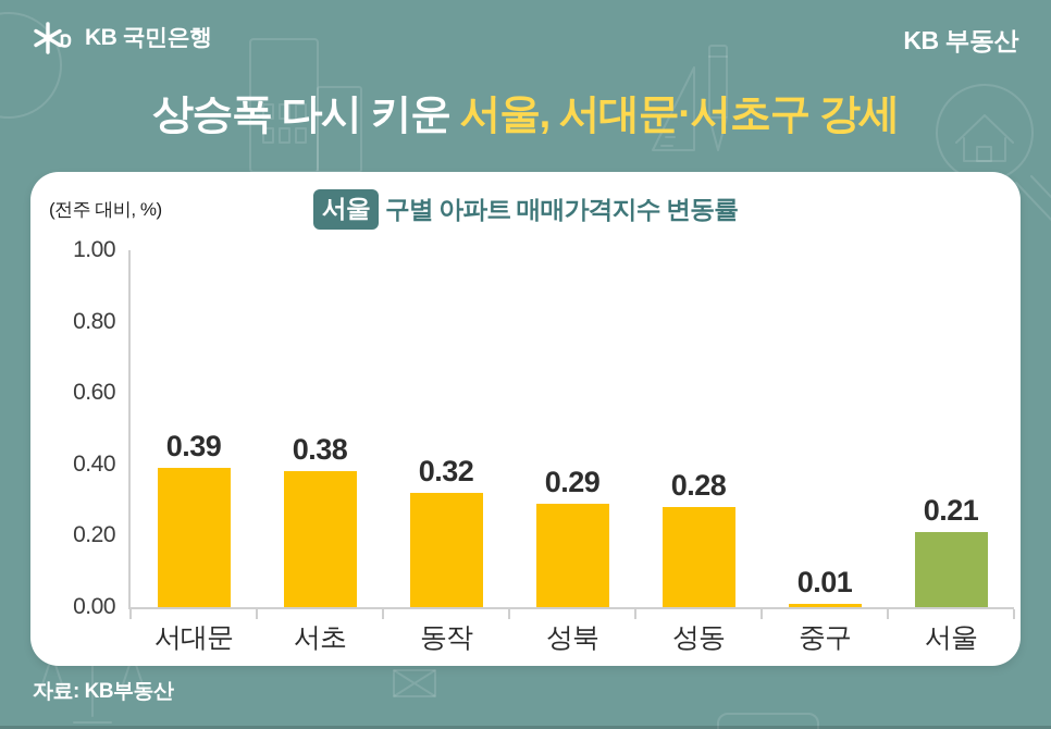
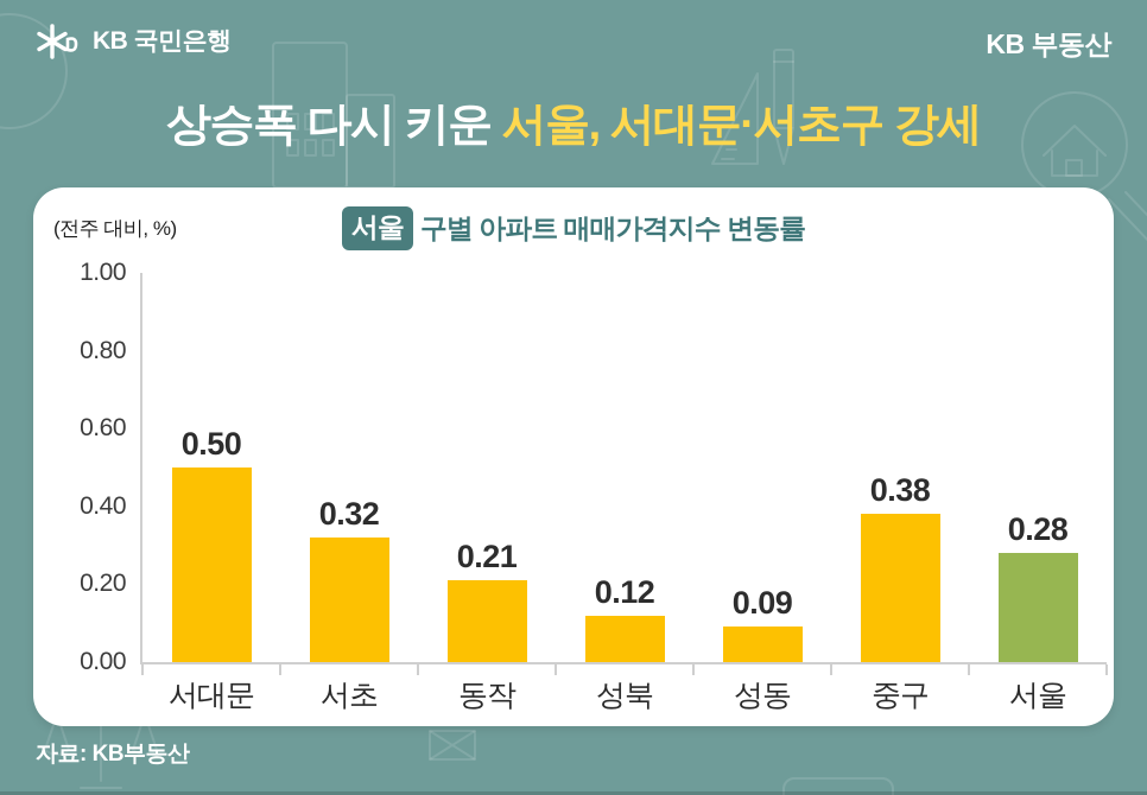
서대문: 0.39 -> 0.50
서초: 0.38 -> 0.32
동작: 0.32 -> 0.21
성북: 0.29 -> 0.12
성동: 0.28 -> 0.09
중구: 0.01 -> 0.38
서울: 0.21 -> 0.28
